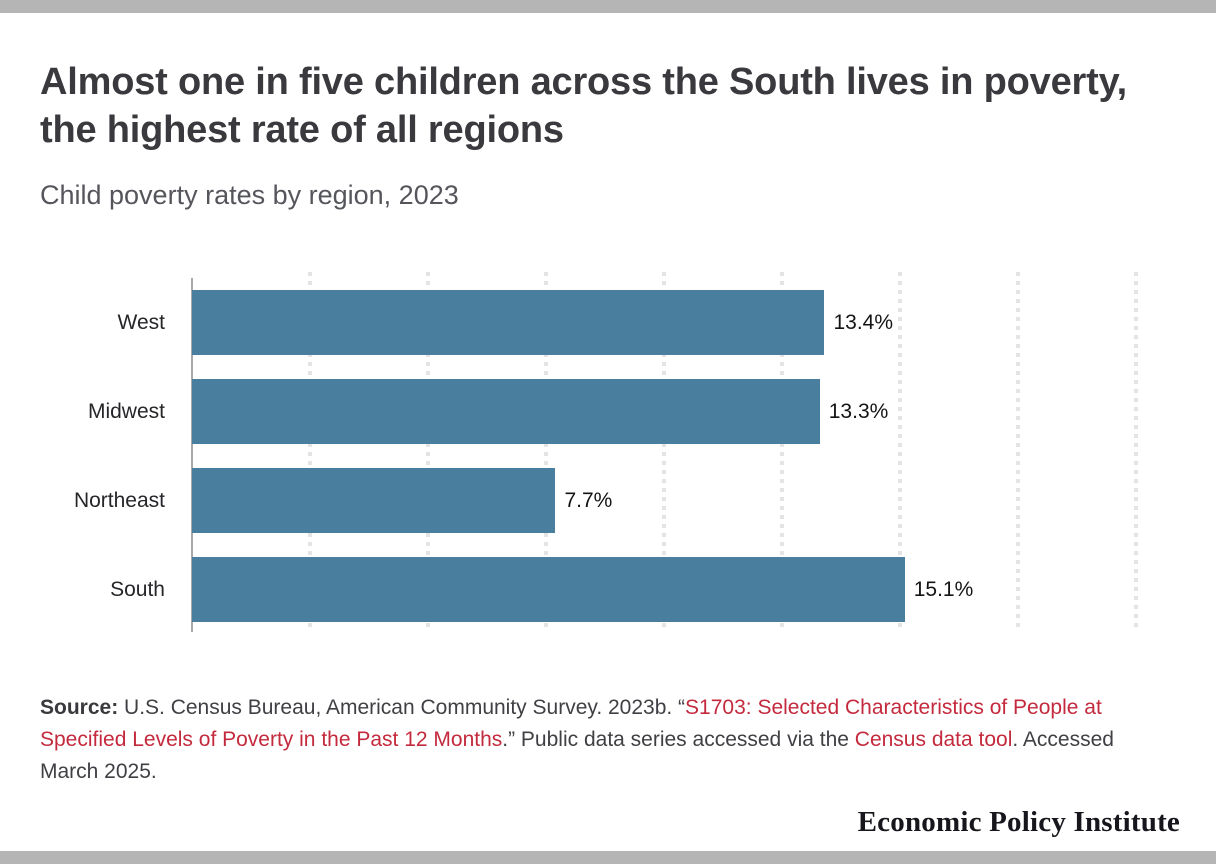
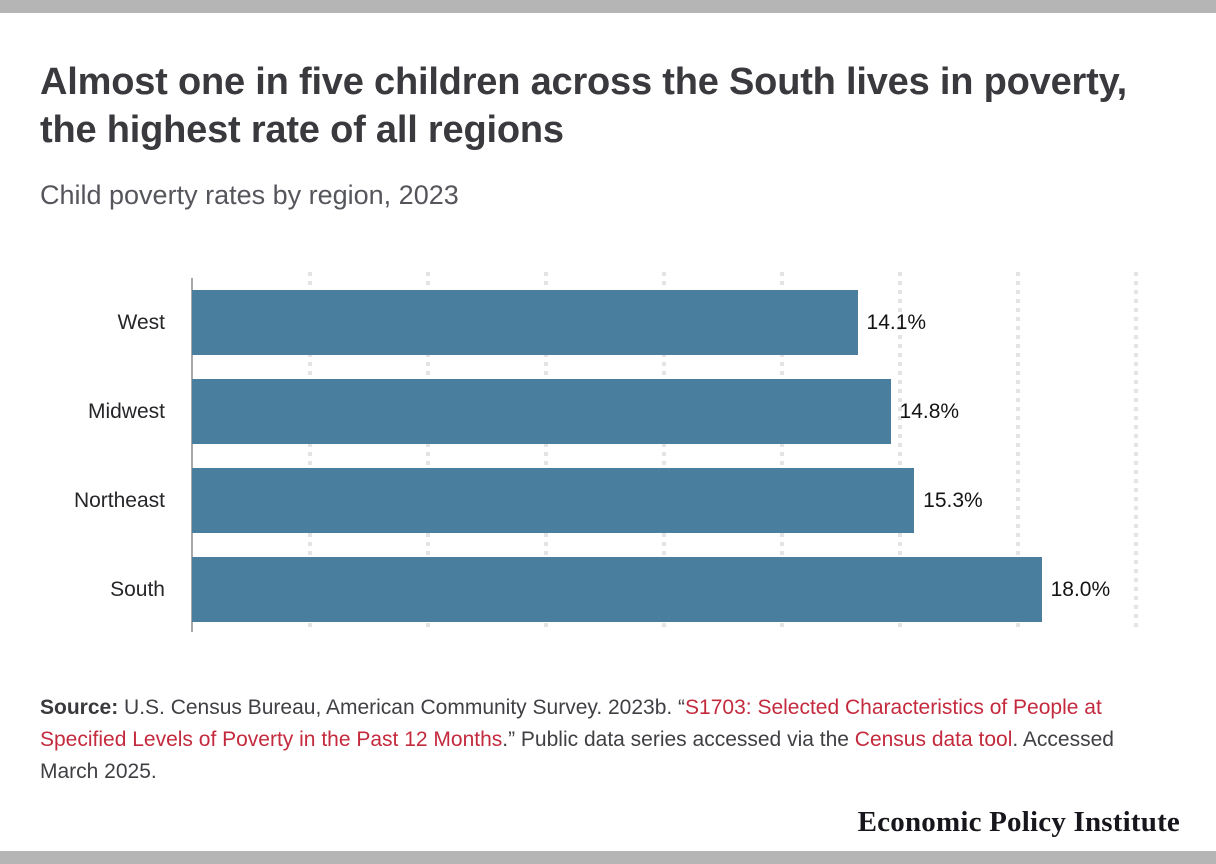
West: 13.4% -> 14.1%
Midwest: 13.3% -> 14.8%
Northeast: 7.7% -> 15.3%
South: 15.1% -> 18.0%
